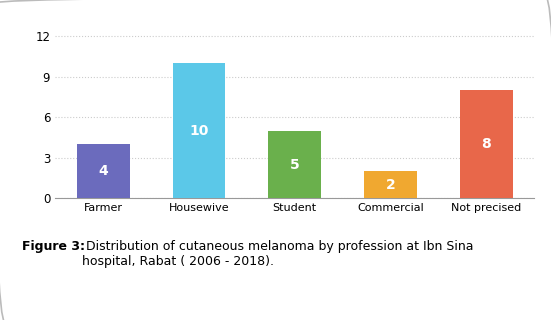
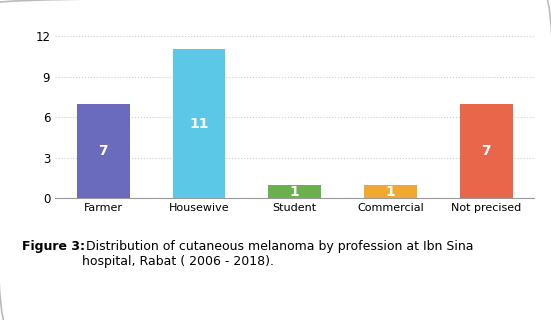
Farmer: 4 -> 7
Housewive: 10 -> 11
Student: 5 -> 1
Commercial: 2 -> 1
Not precised: 8 -> 7
